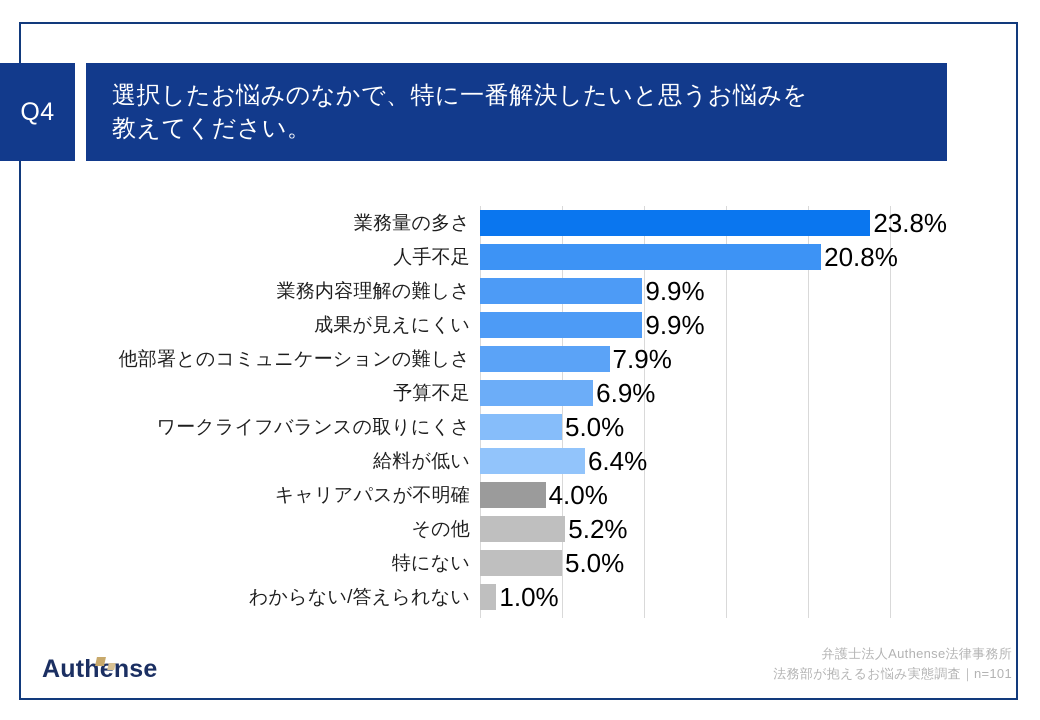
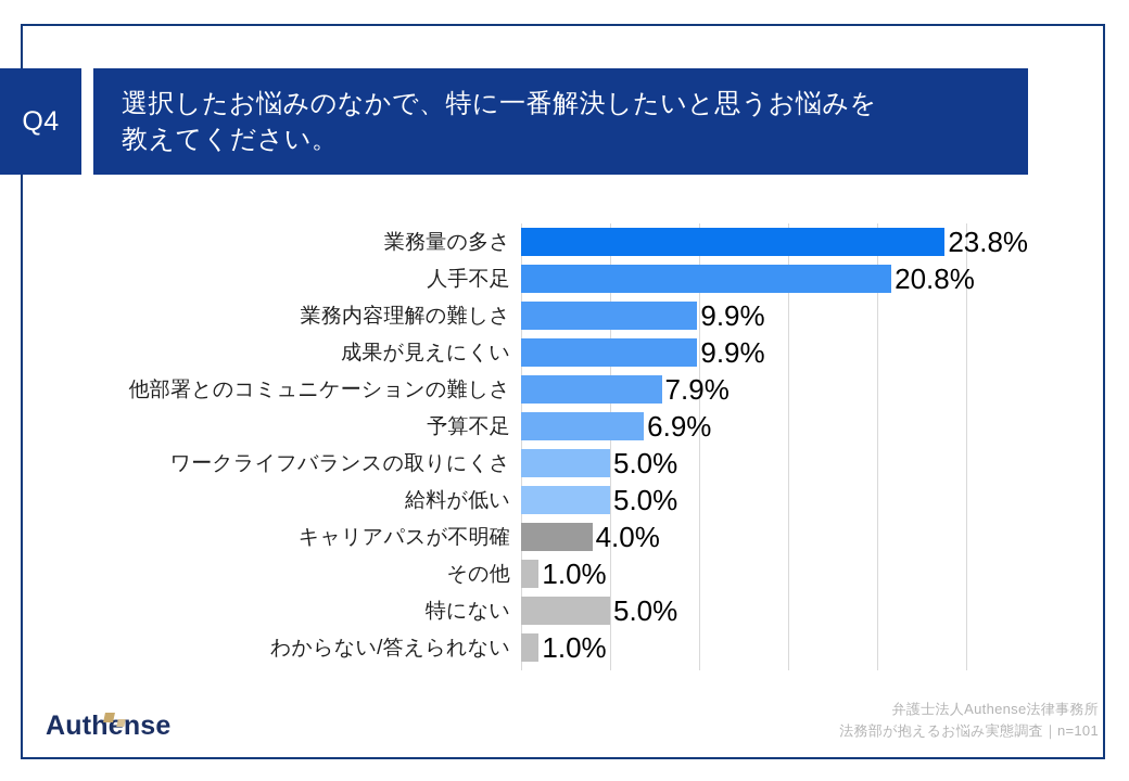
給料が低い: 6.4% -> 5.0%
その他: 5.2% -> 1.0%
